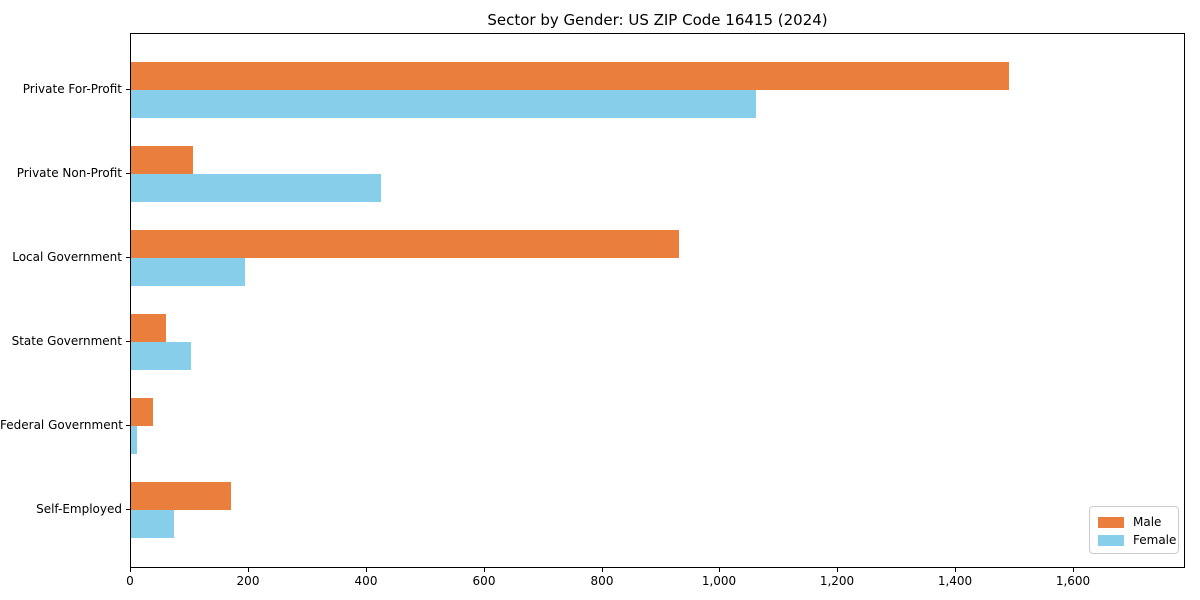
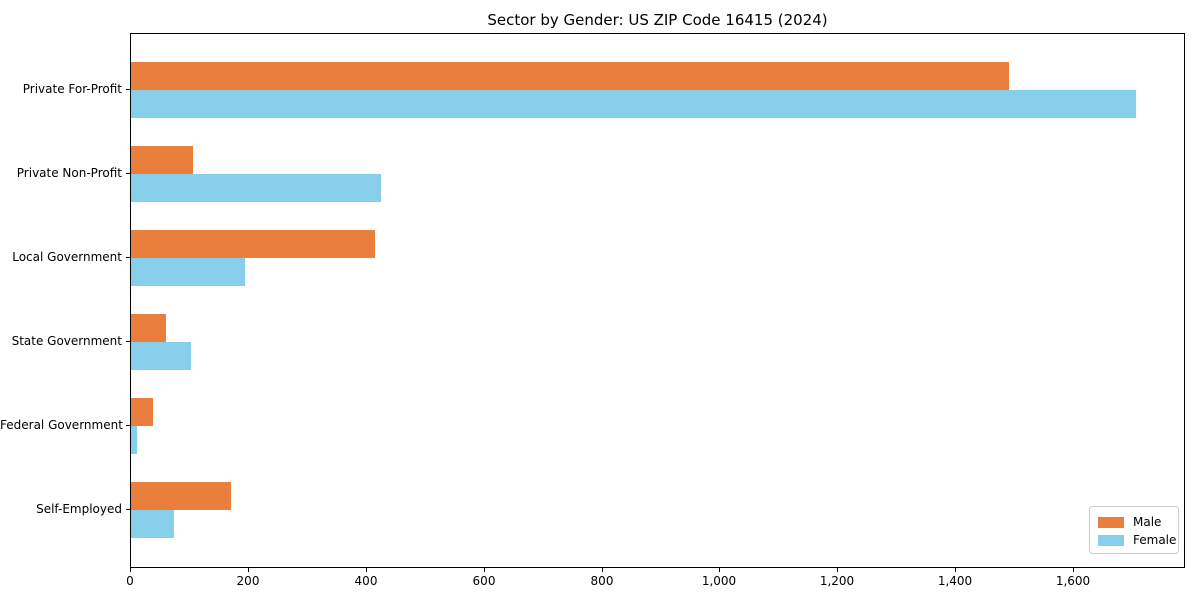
Female/Private For-Profit: 1060 -> 1710
Male/Local Government: 930 -> 410
